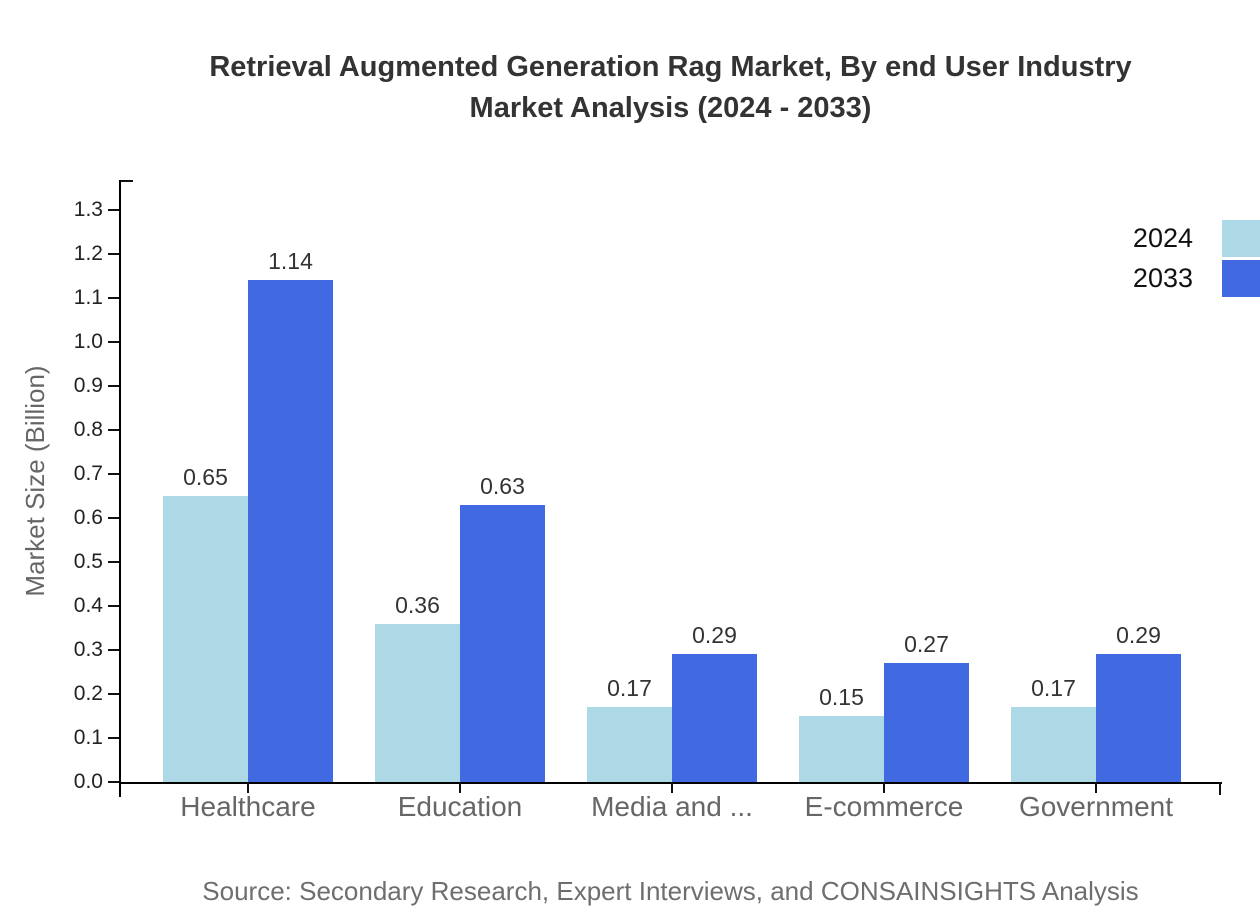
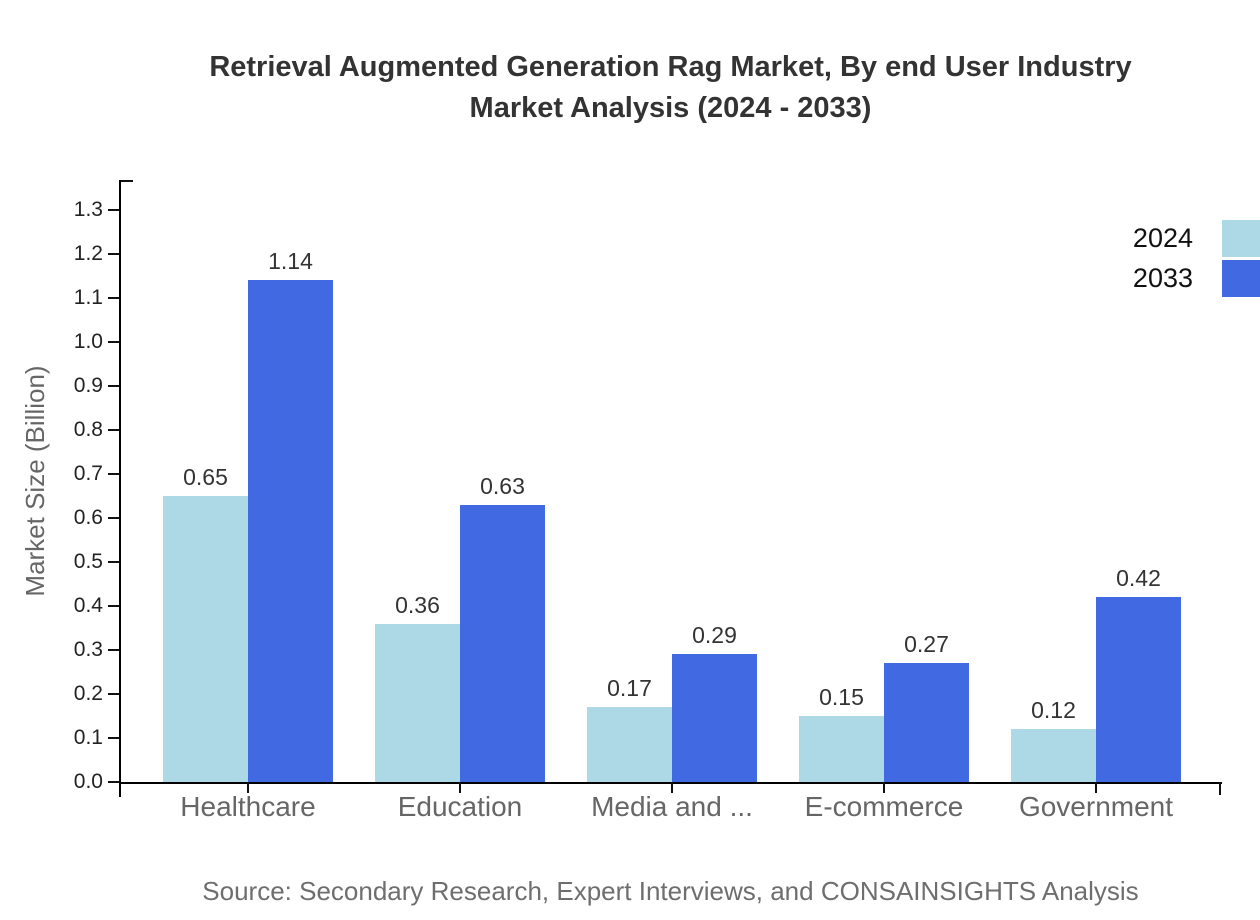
2024/Government: 0.17 -> 0.12
2033/Government: 0.29 -> 0.42
